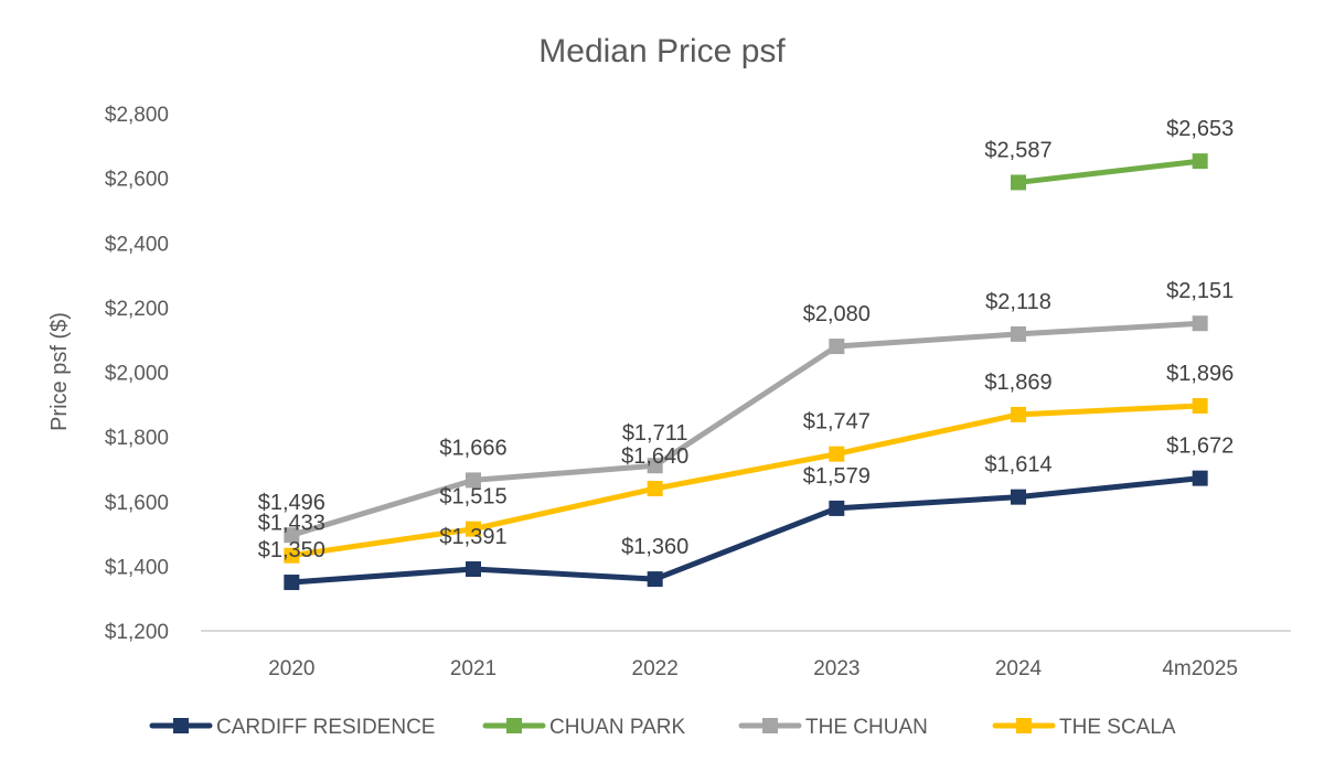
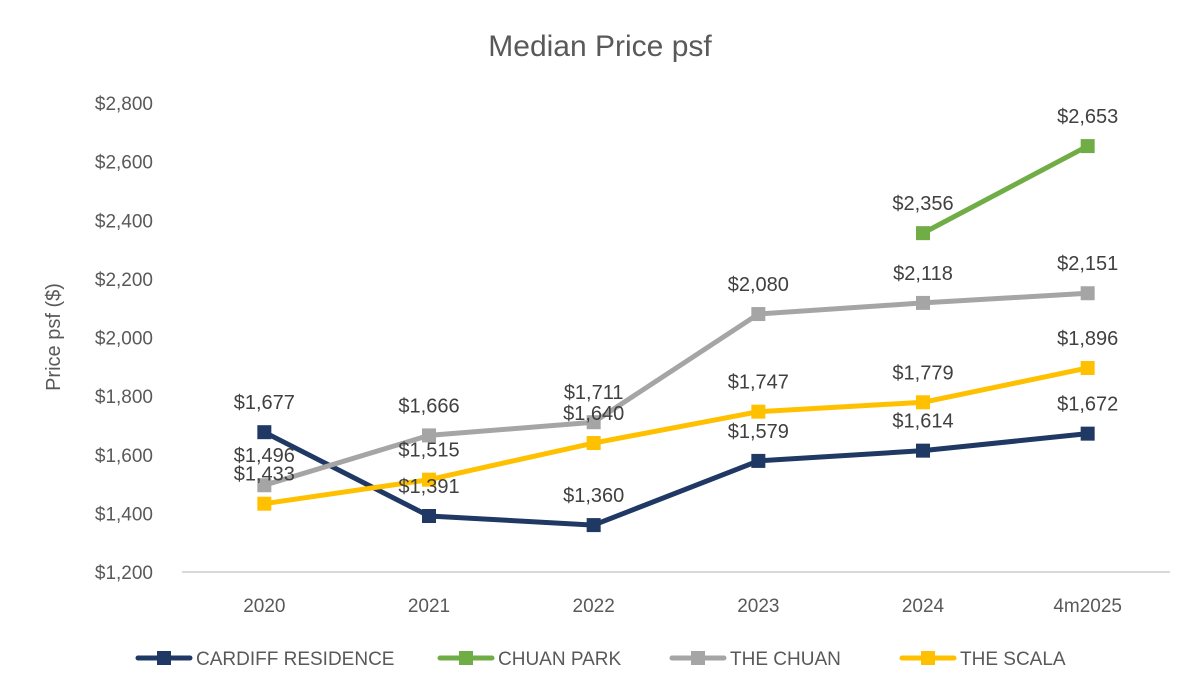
CARDIFF RESIDENCE/2020: $1,350 -> $1,677
CHUAN PARK/2024: $2,587 -> $2,356
THE SCALA/2024: $1,869 -> $1,779
